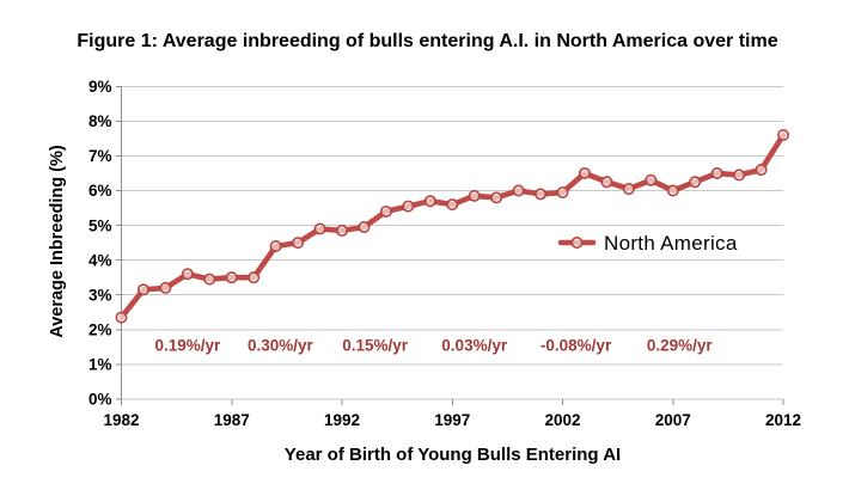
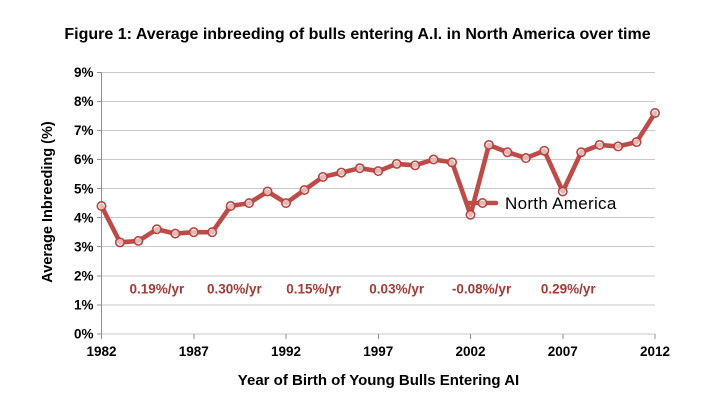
1982: 2.4% -> 4.4%
1992: 4.8% -> 4.5%
2002: 6.0% -> 4.1%
2007: 6.0% -> 4.9%
